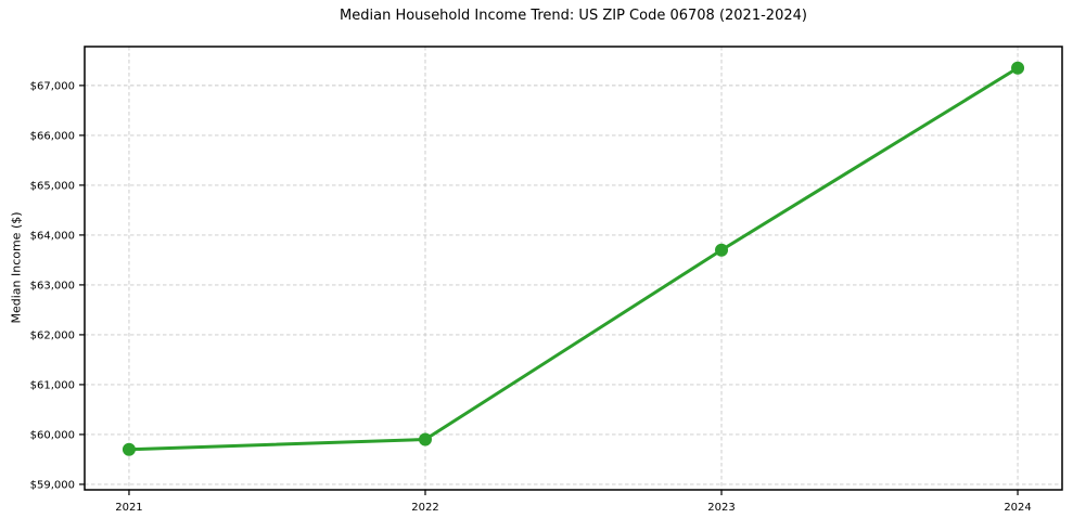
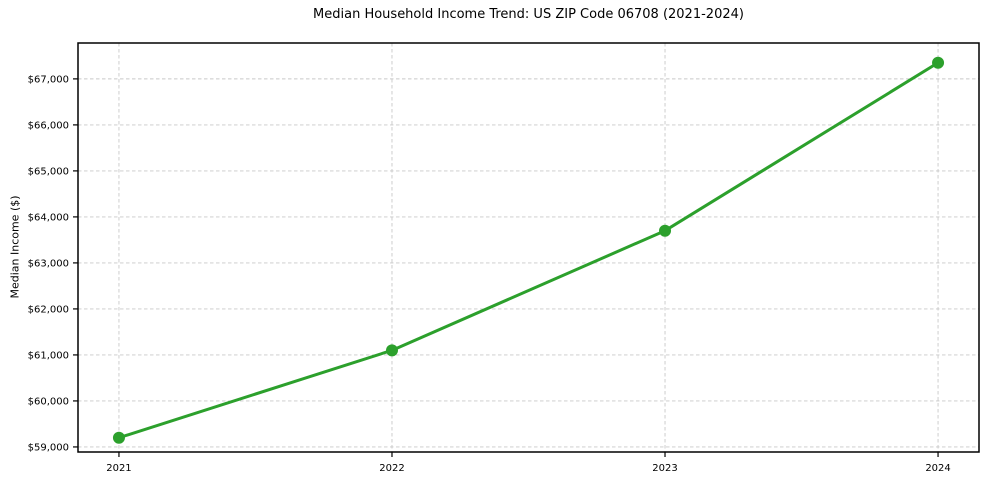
2021: $59700 -> $59200
2022: $59900 -> $61100
